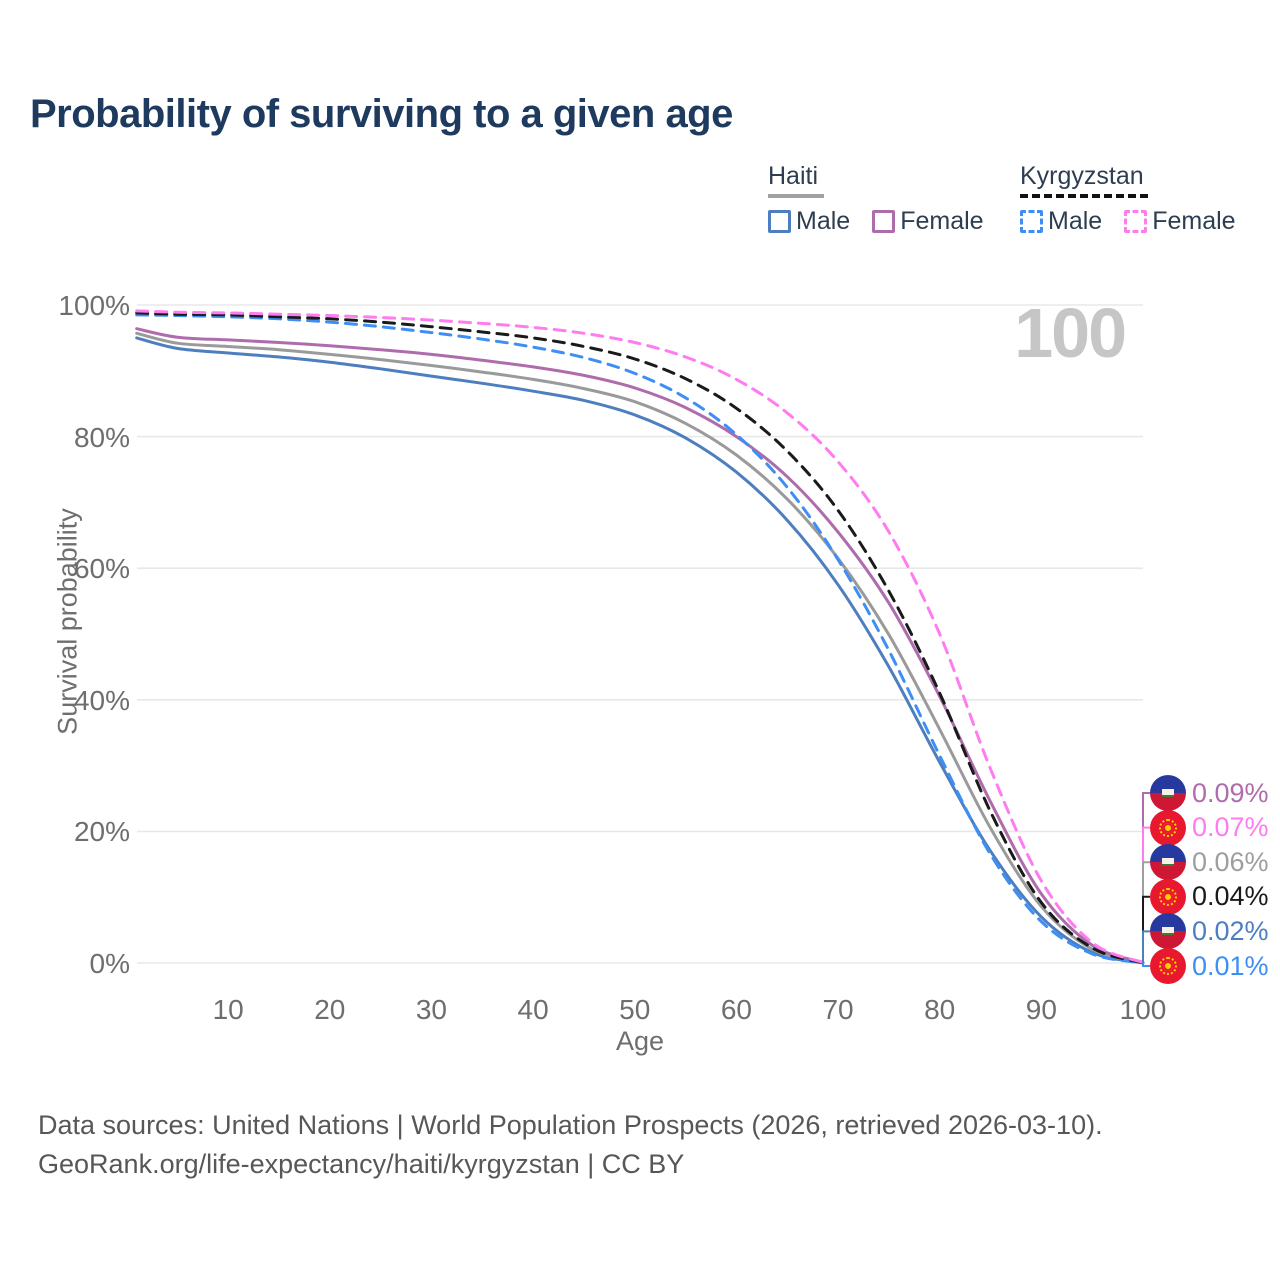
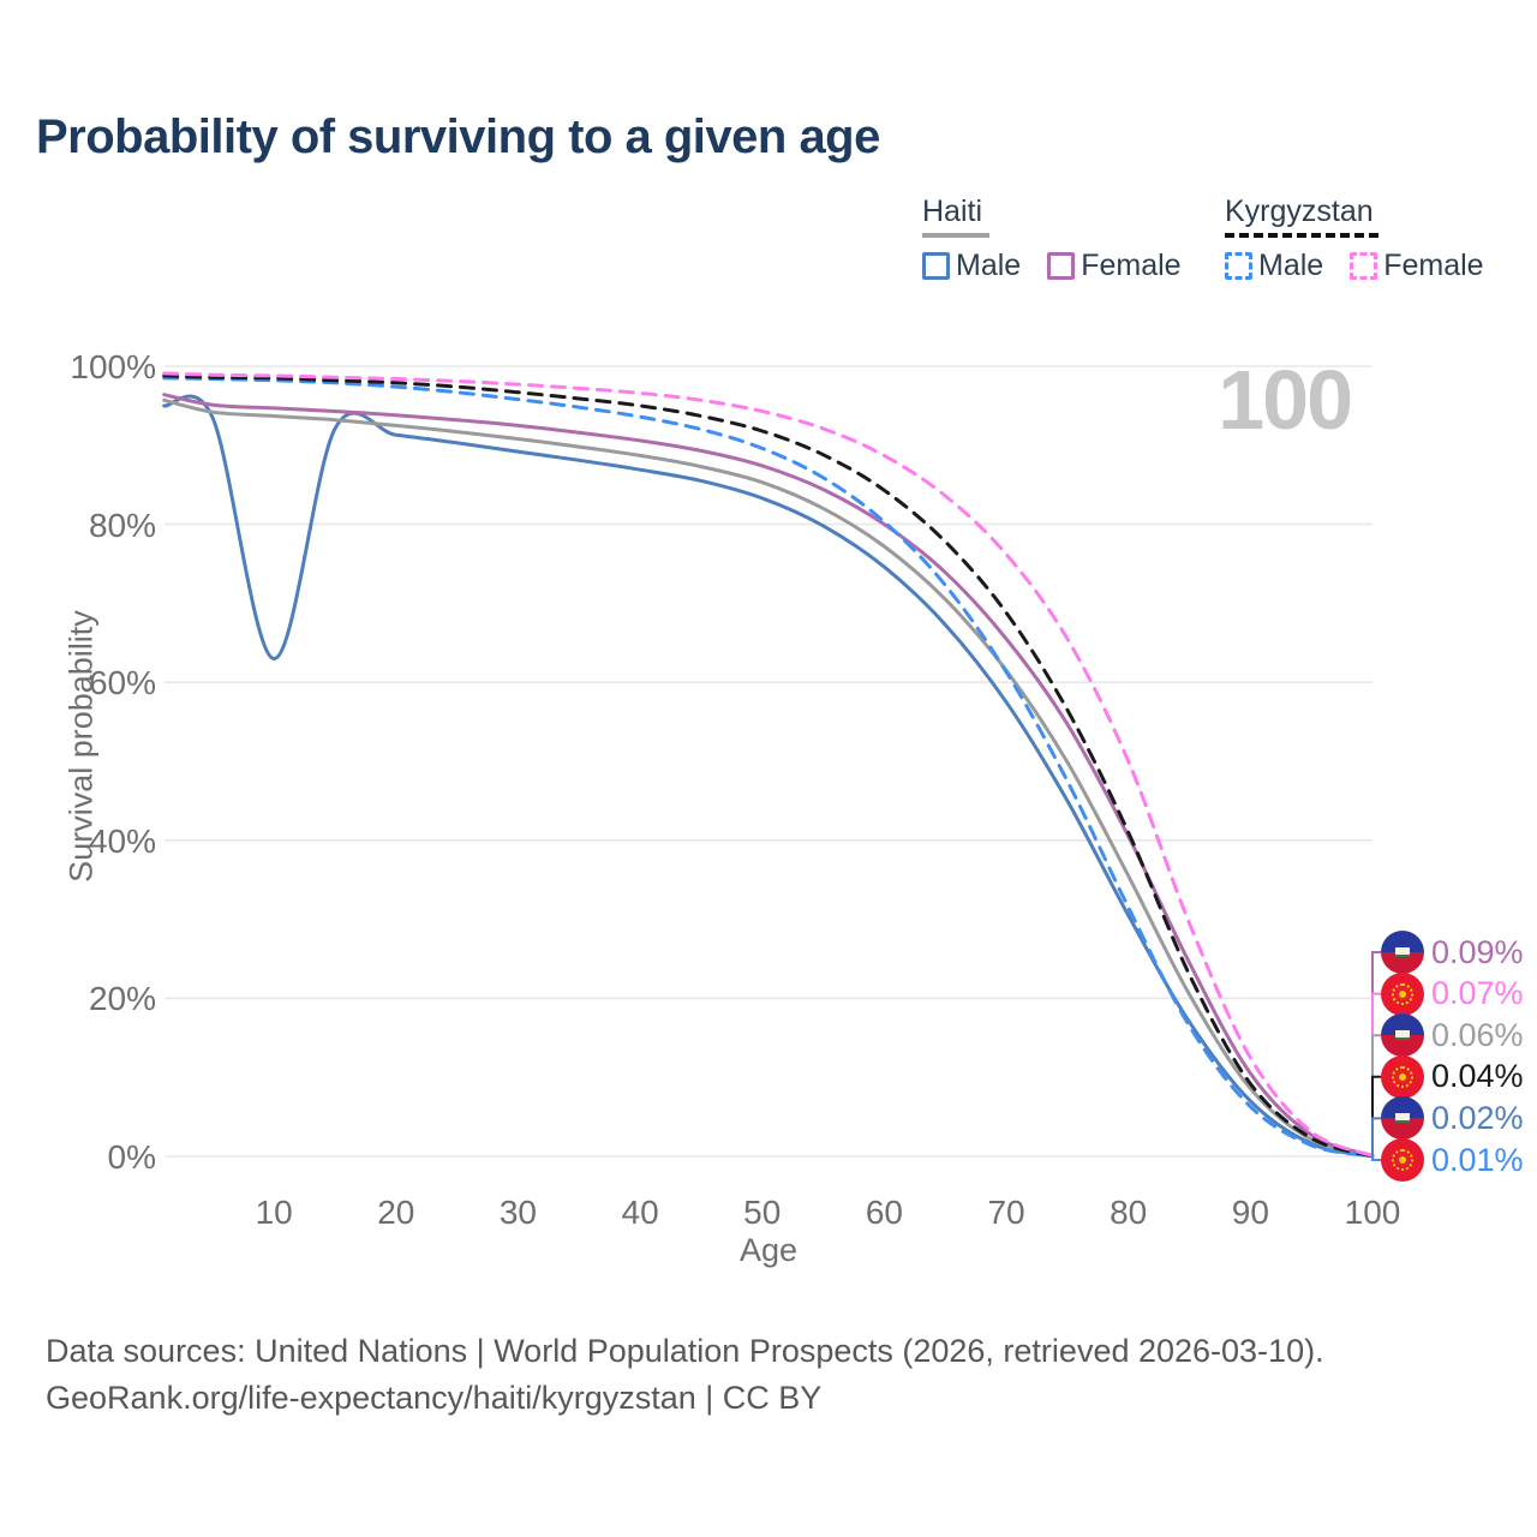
Haiti Male/10: 93% -> 63%
